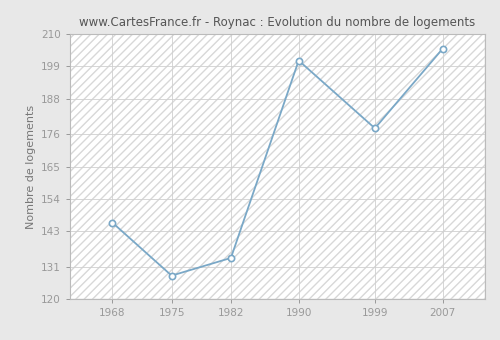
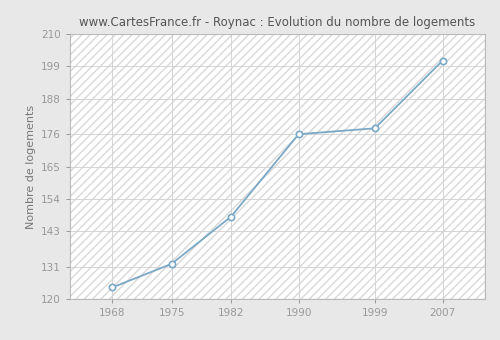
1968: 146 -> 124
1975: 128 -> 132
1982: 134 -> 148
1990: 201 -> 176
2007: 205 -> 201
